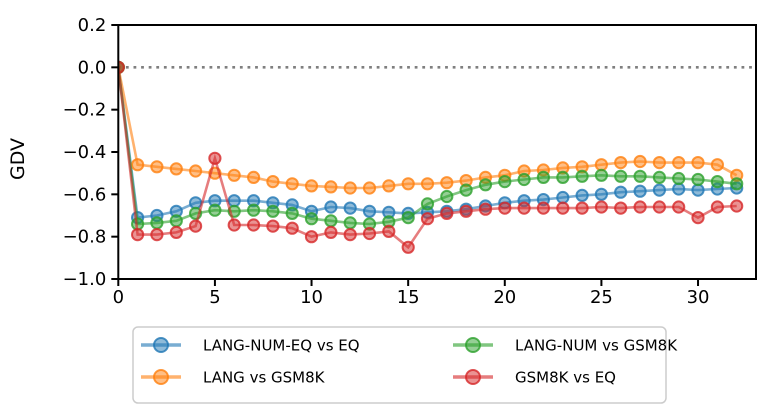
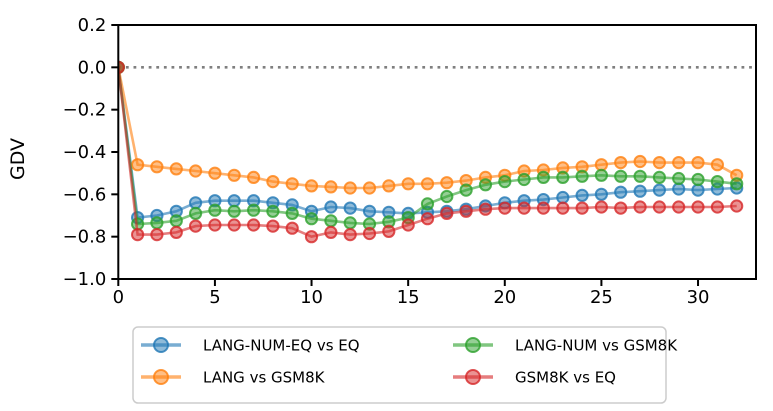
GSM8K vs EQ/5: -0.43 -> -0.74
GSM8K vs EQ/15: -0.85 -> -0.74
GSM8K vs EQ/30: -0.71 -> -0.66
